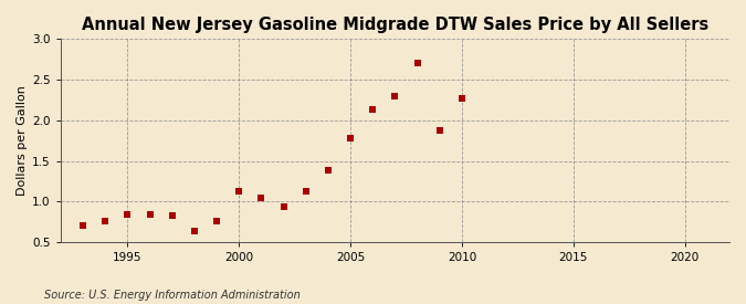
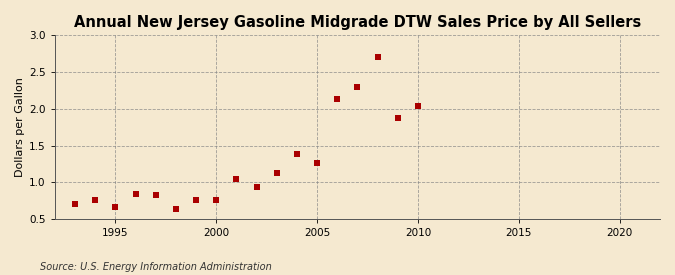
1995: 0.84 -> 0.66
2000: 1.12 -> 0.76
2005: 1.78 -> 1.26
2010: 2.27 -> 2.04
